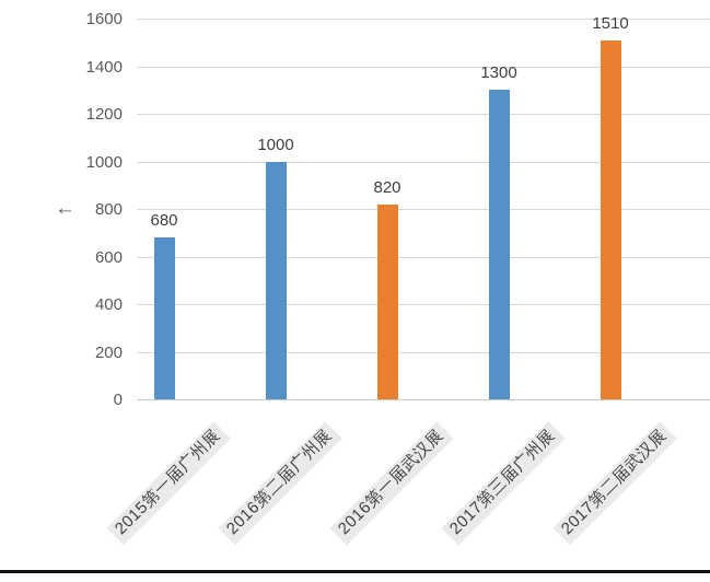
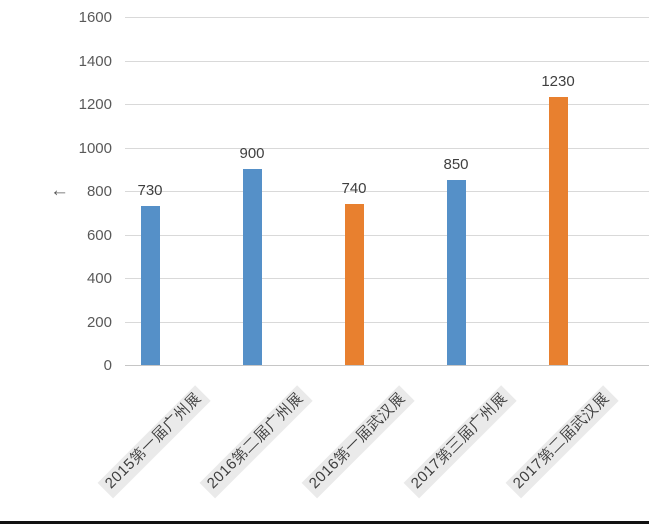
2015第一届广州展: 680 -> 730
2016第二届广州展: 1000 -> 900
2016第一届武汉展: 820 -> 740
2017第三届广州展: 1300 -> 850
2017第二届武汉展: 1510 -> 1230
